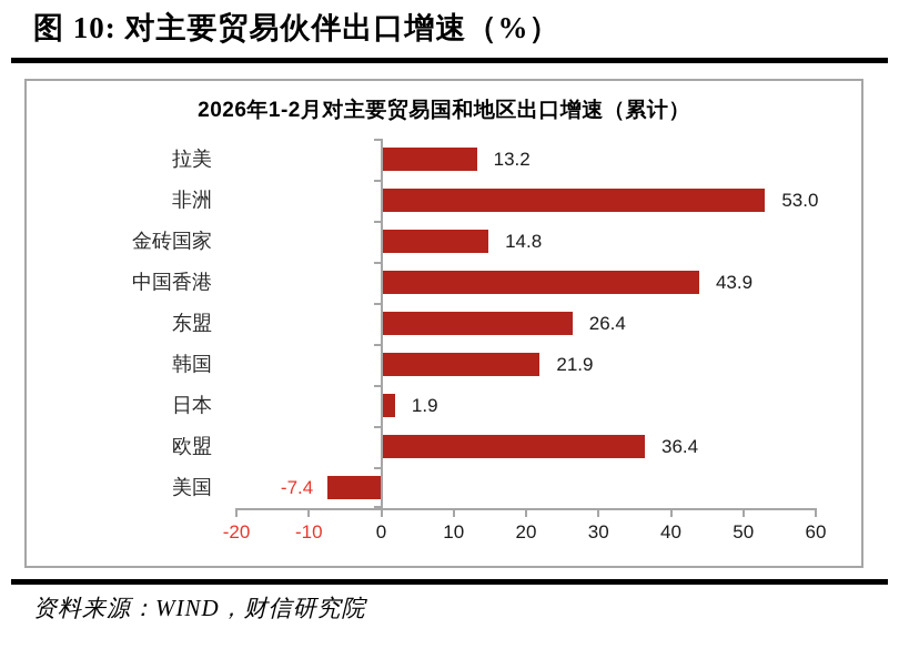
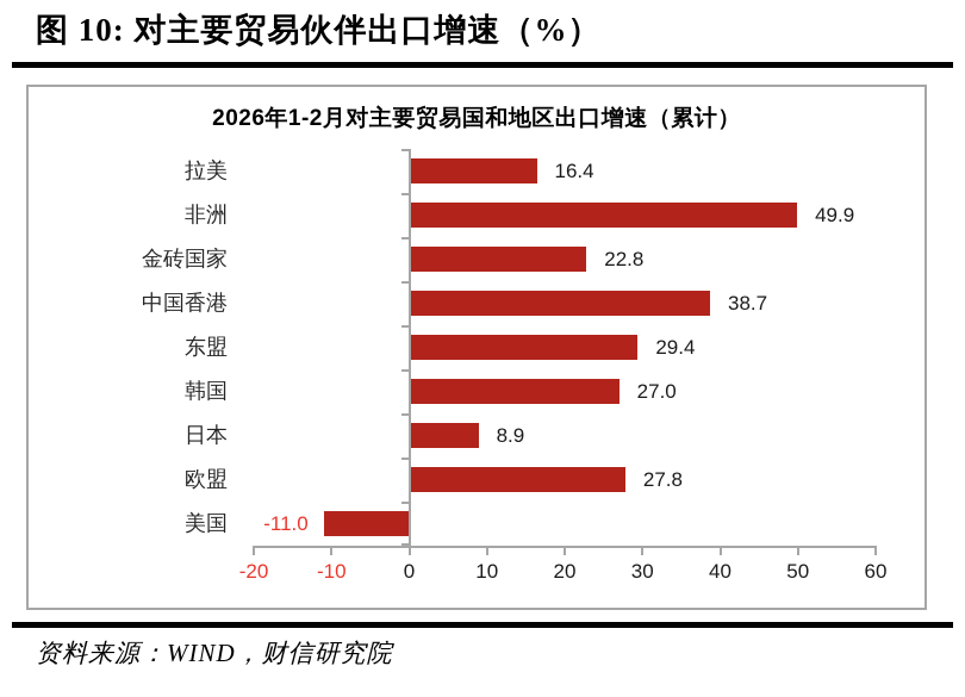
拉美: 13.2 -> 16.4
非洲: 53.0 -> 49.9
金砖国家: 14.8 -> 22.8
中国香港: 43.9 -> 38.7
东盟: 26.4 -> 29.4
韩国: 21.9 -> 27.0
日本: 1.9 -> 8.9
欧盟: 36.4 -> 27.8
美国: -7.4 -> -11.0
